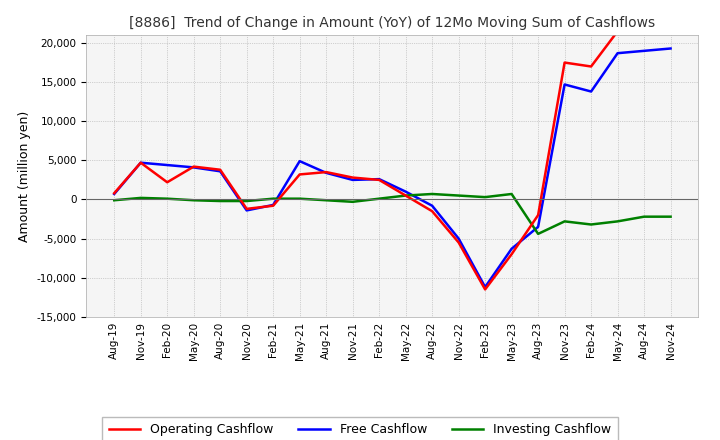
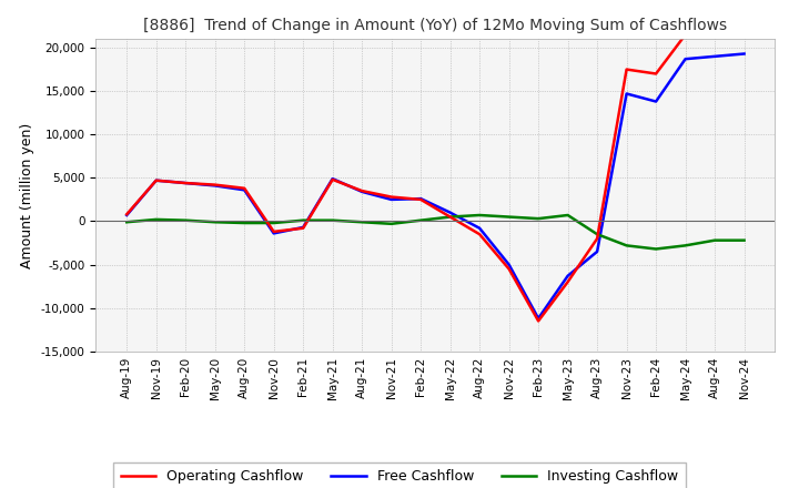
Operating Cashflow/Feb-20: 2,200 -> 4,400
Operating Cashflow/May-21: 3,200 -> 4,800
Investing Cashflow/Aug-23: -4,400 -> -1,500
